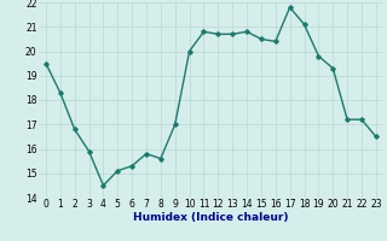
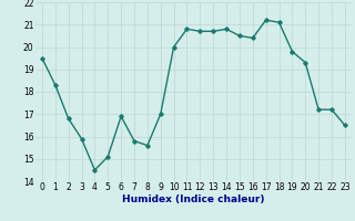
6: 15.3 -> 16.9
17: 21.8 -> 21.2
